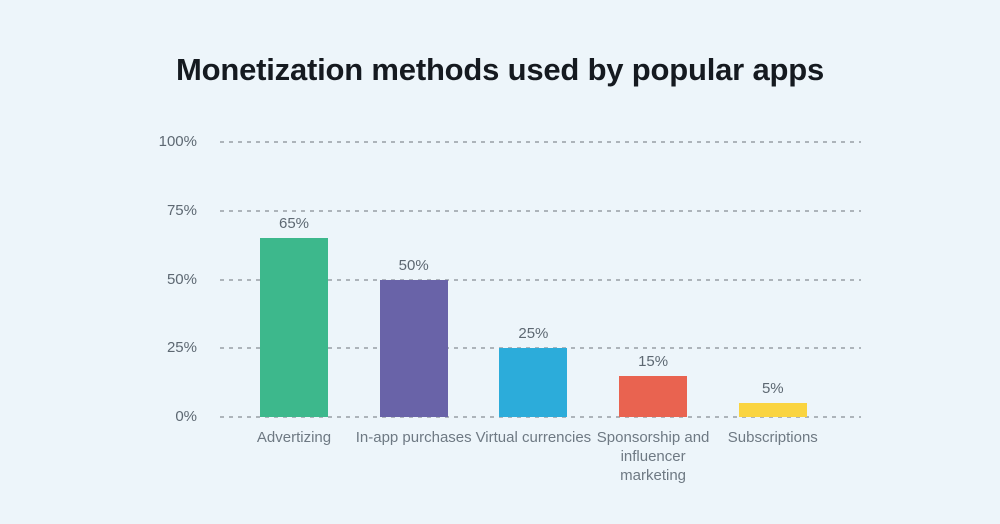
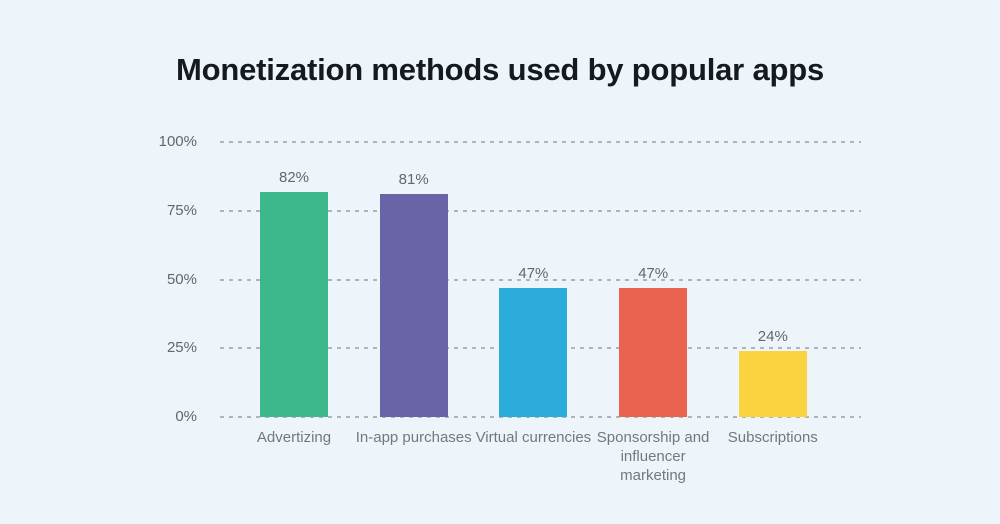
Advertizing: 65% -> 82%
In-app purchases: 50% -> 81%
Virtual currencies: 25% -> 47%
Sponsorship and influencer marketing: 15% -> 47%
Subscriptions: 5% -> 24%
